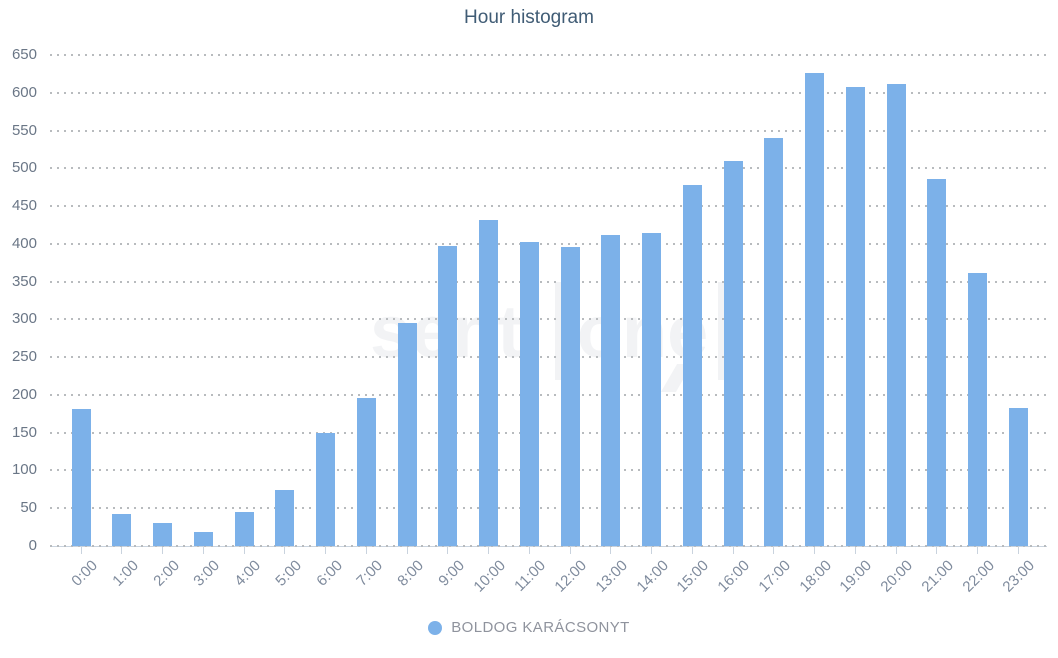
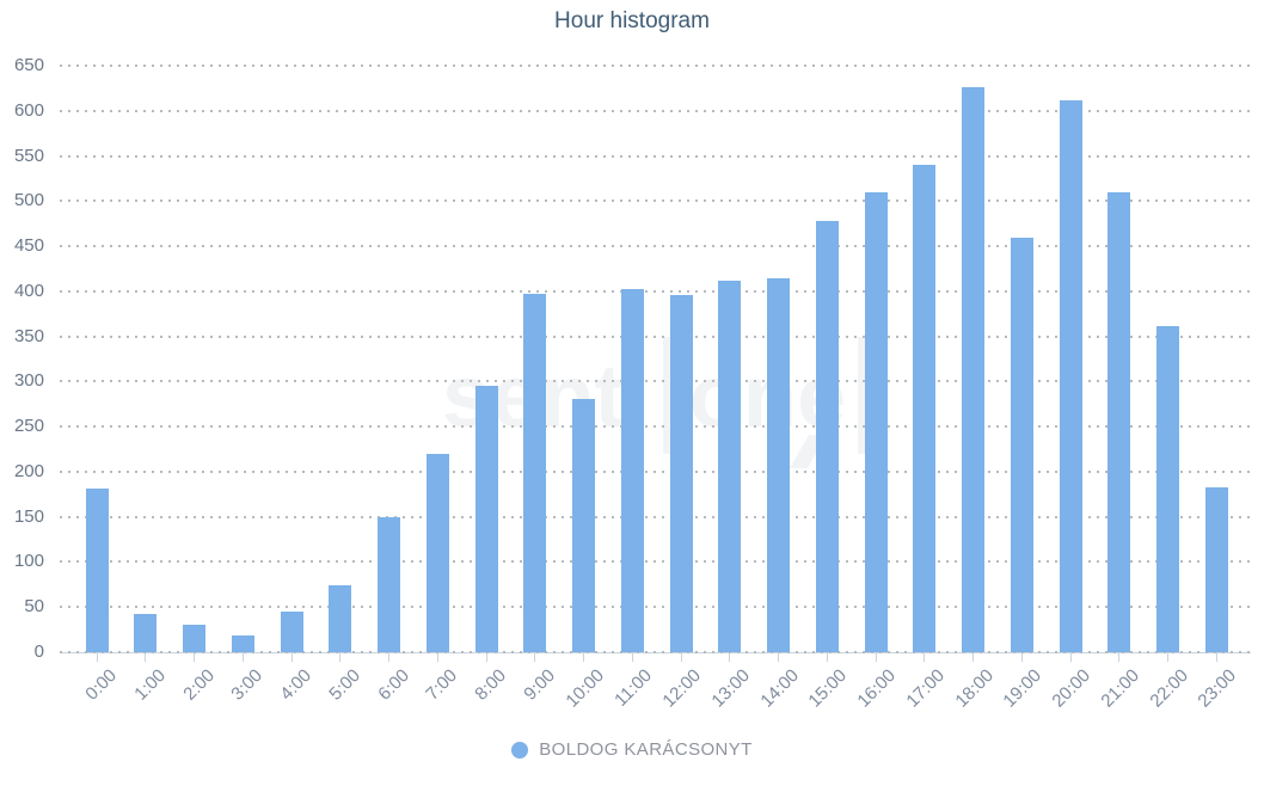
7:00: 200 -> 220
10:00: 430 -> 280
19:00: 610 -> 460
21:00: 490 -> 510
